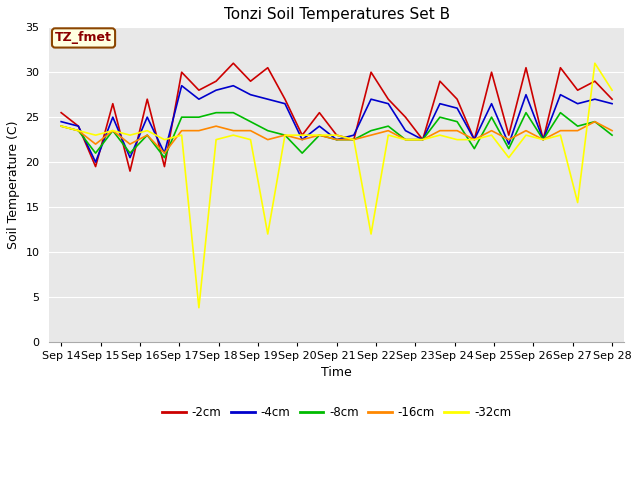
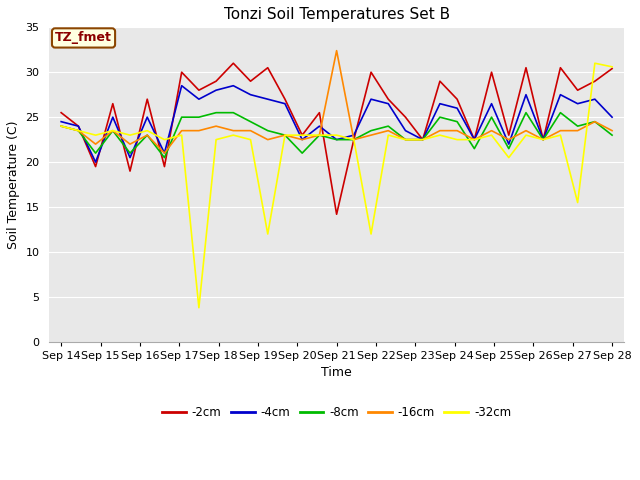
-2cm/Sep 21: 23.0 -> 14.2
-16cm/Sep 21: 22.5 -> 32.4
-2cm/Sep 28: 27.0 -> 30.4
-4cm/Sep 28: 26.5 -> 25.0
-32cm/Sep 28: 28.0 -> 30.6
